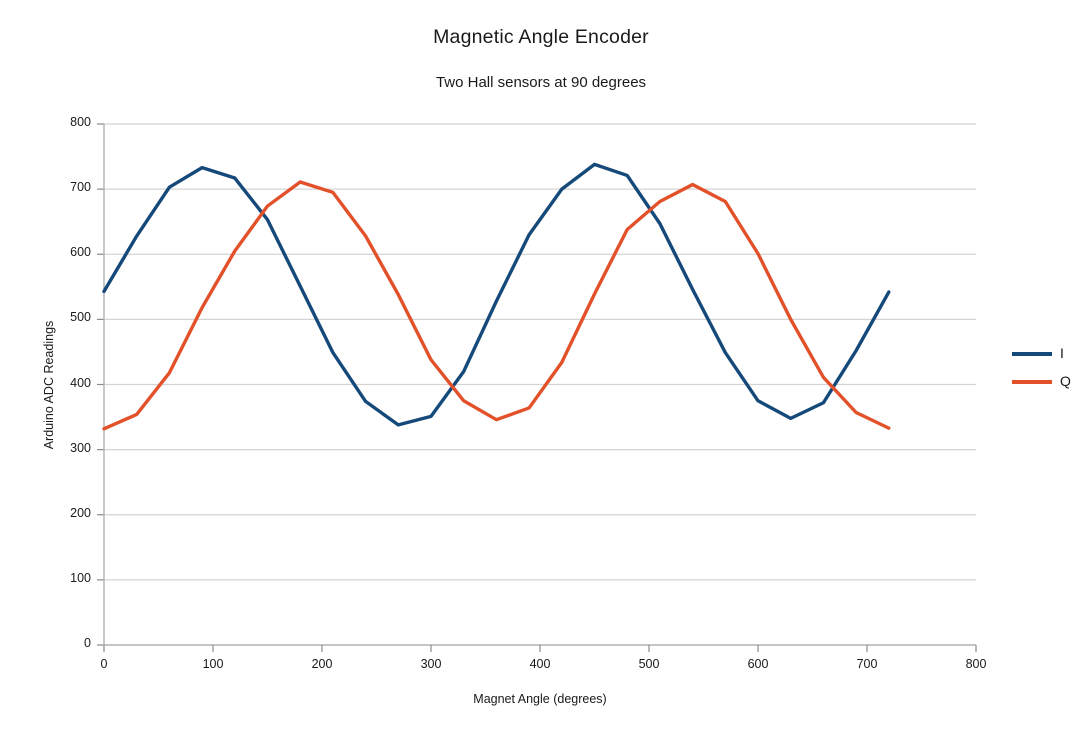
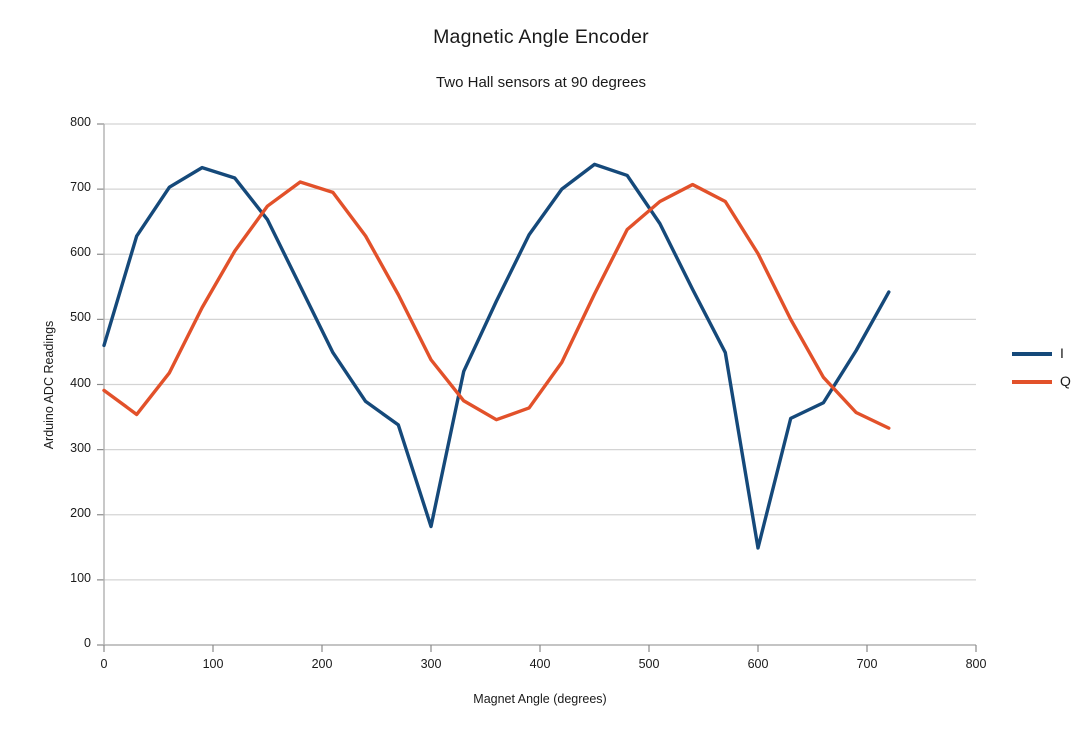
I/0: 543 -> 460
Q/0: 332 -> 391
I/300: 351 -> 182
I/600: 375 -> 149
